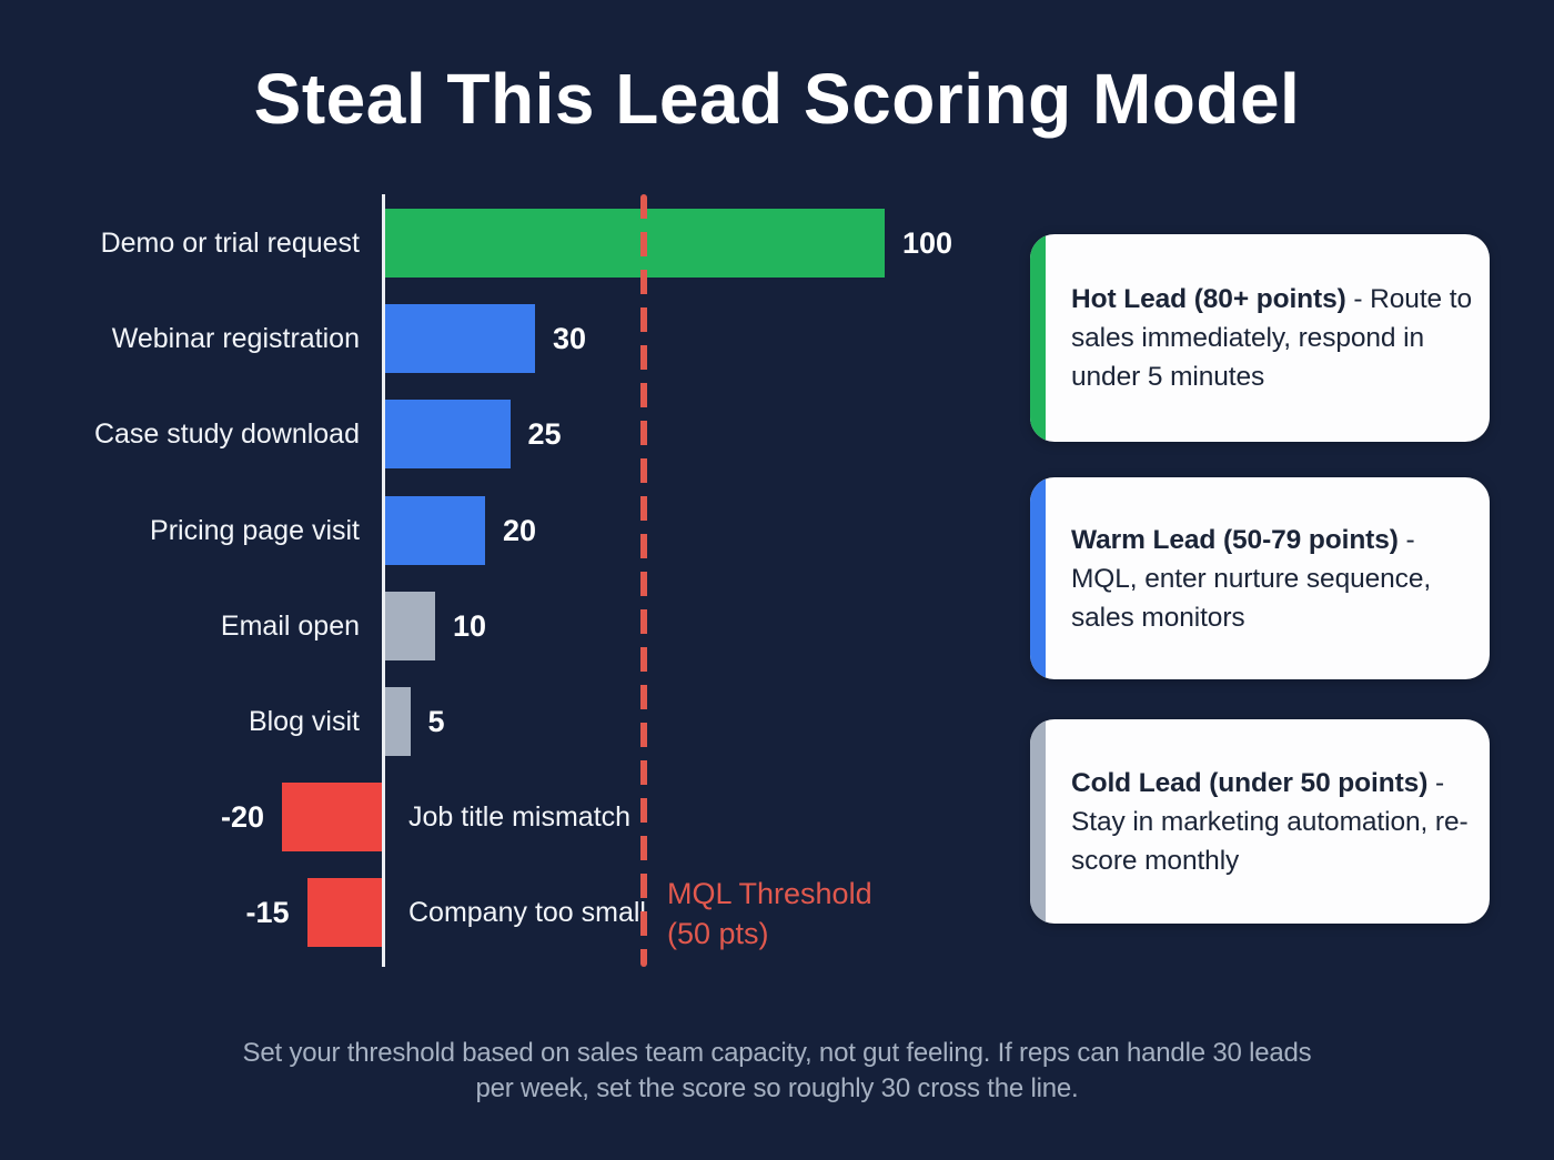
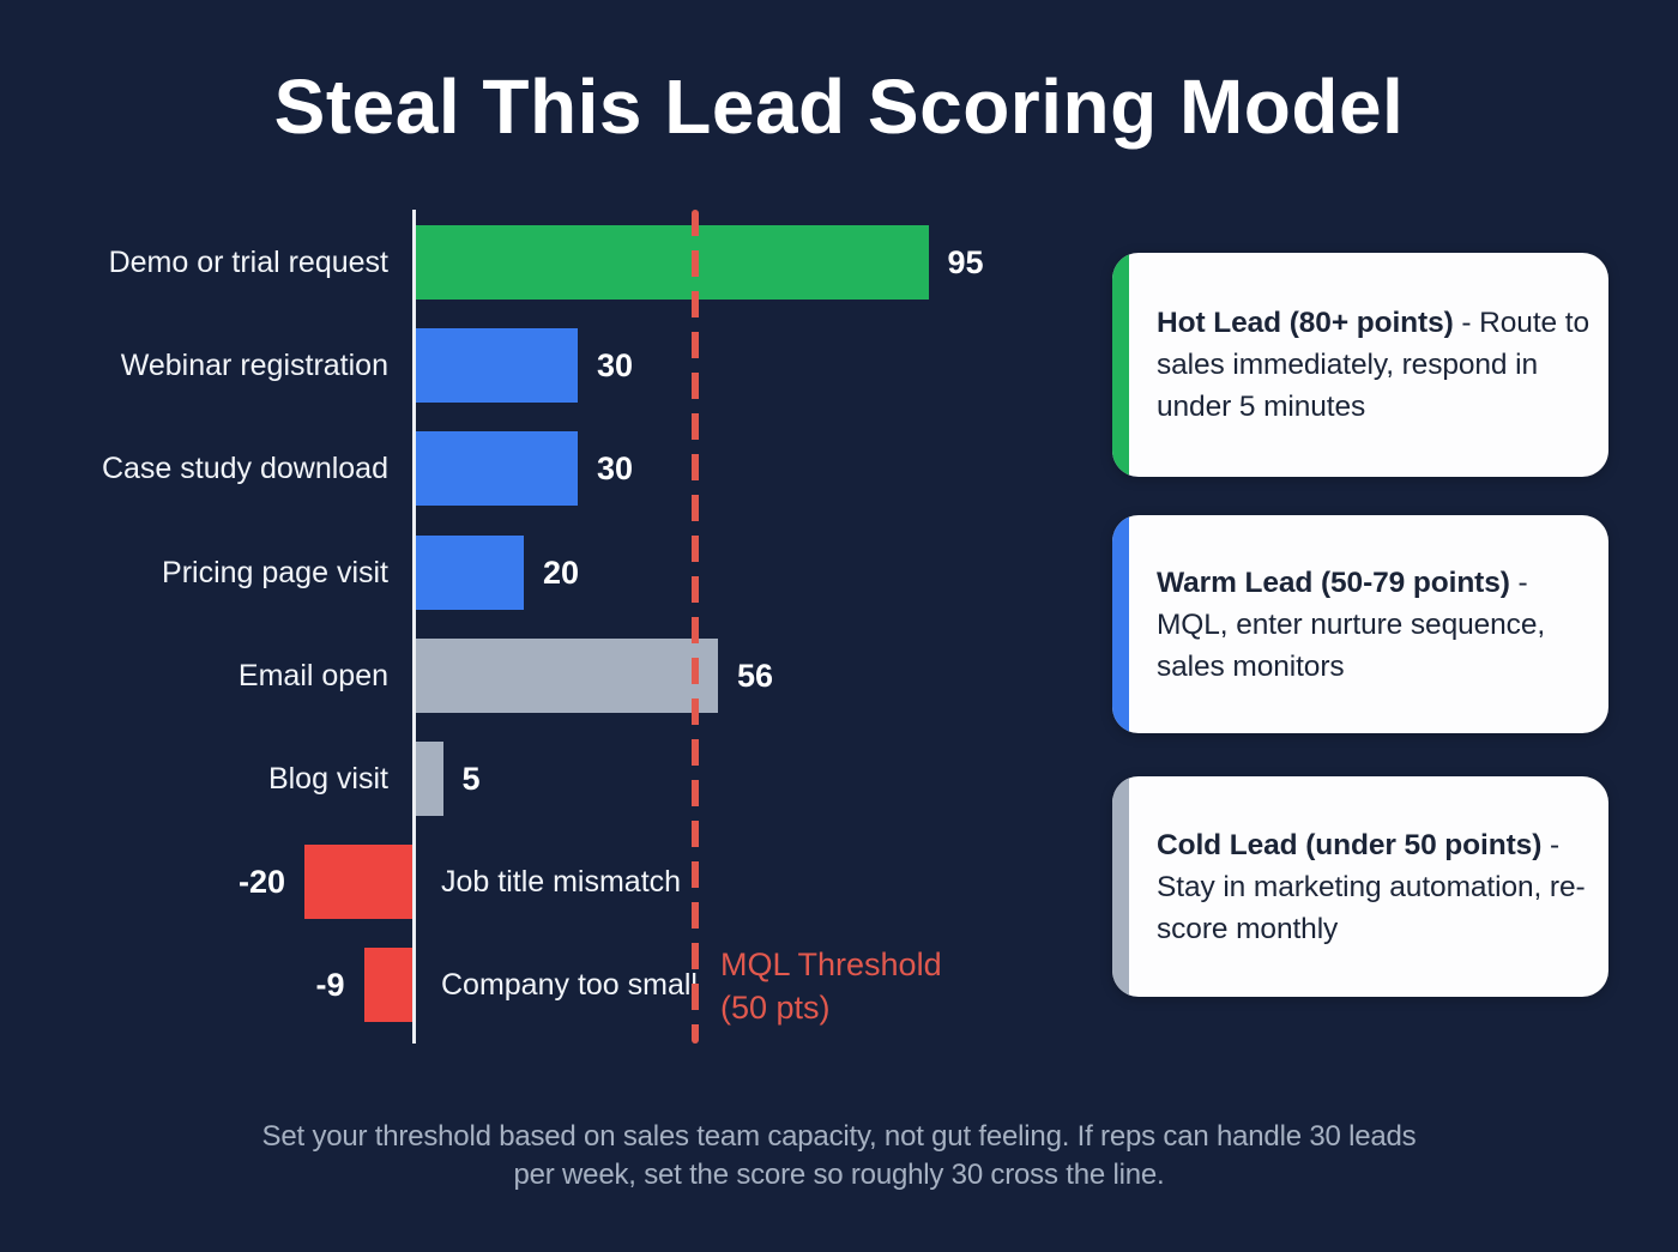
Demo or trial request: 100 -> 95
Case study download: 25 -> 30
Email open: 10 -> 56
Company too small: -15 -> -9
